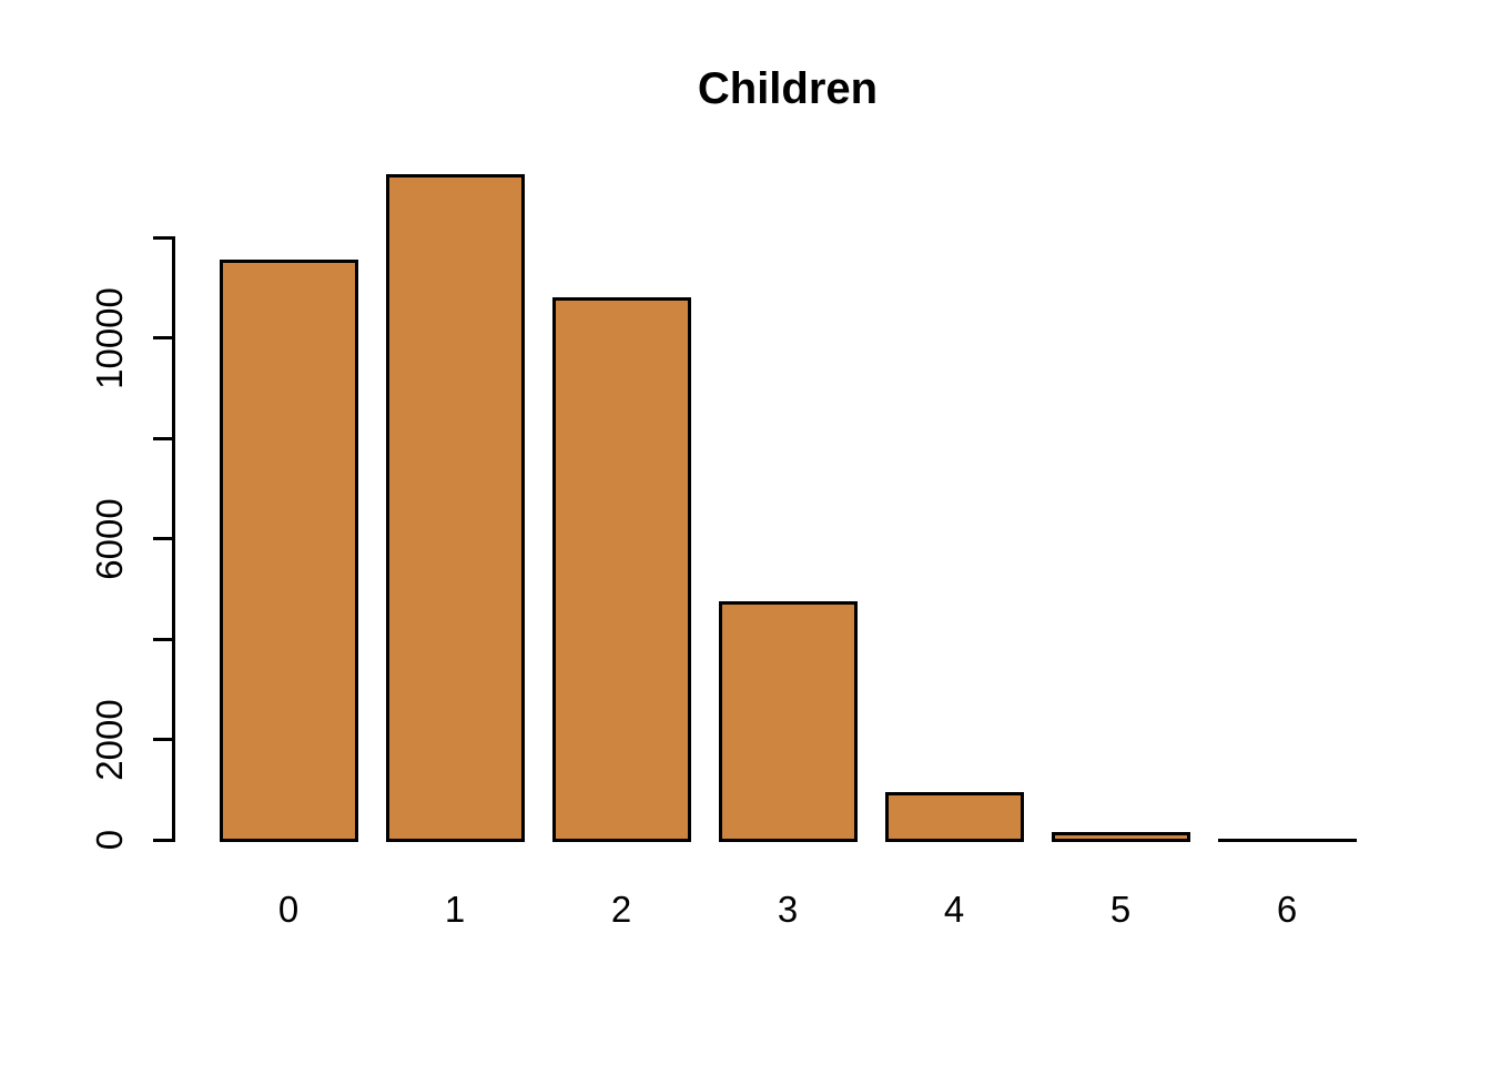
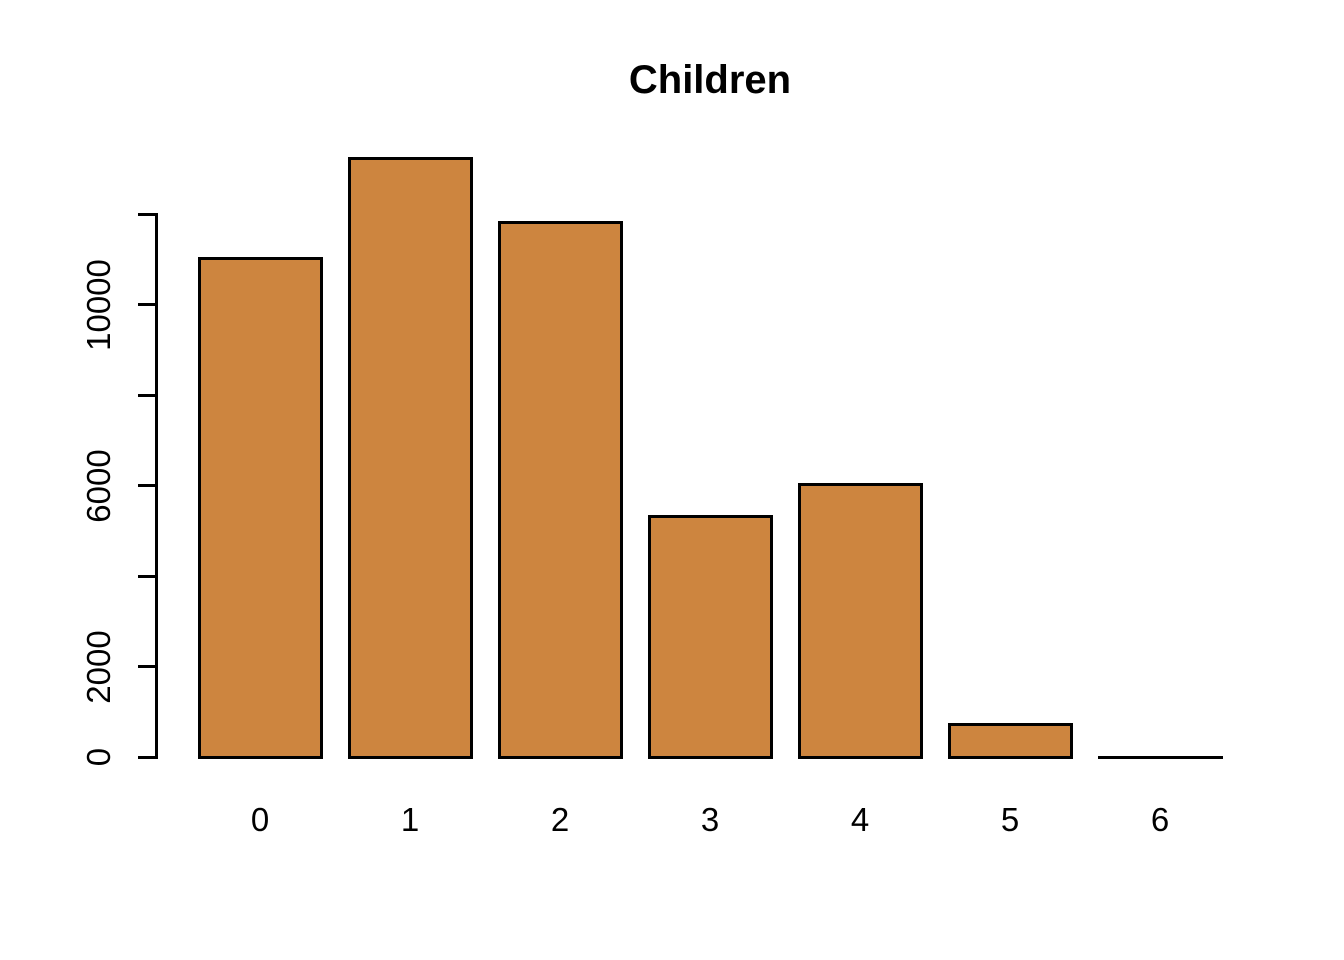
0: 11600 -> 11100
2: 10800 -> 11900
3: 4800 -> 5400
4: 1000 -> 6100
5: 200 -> 800
